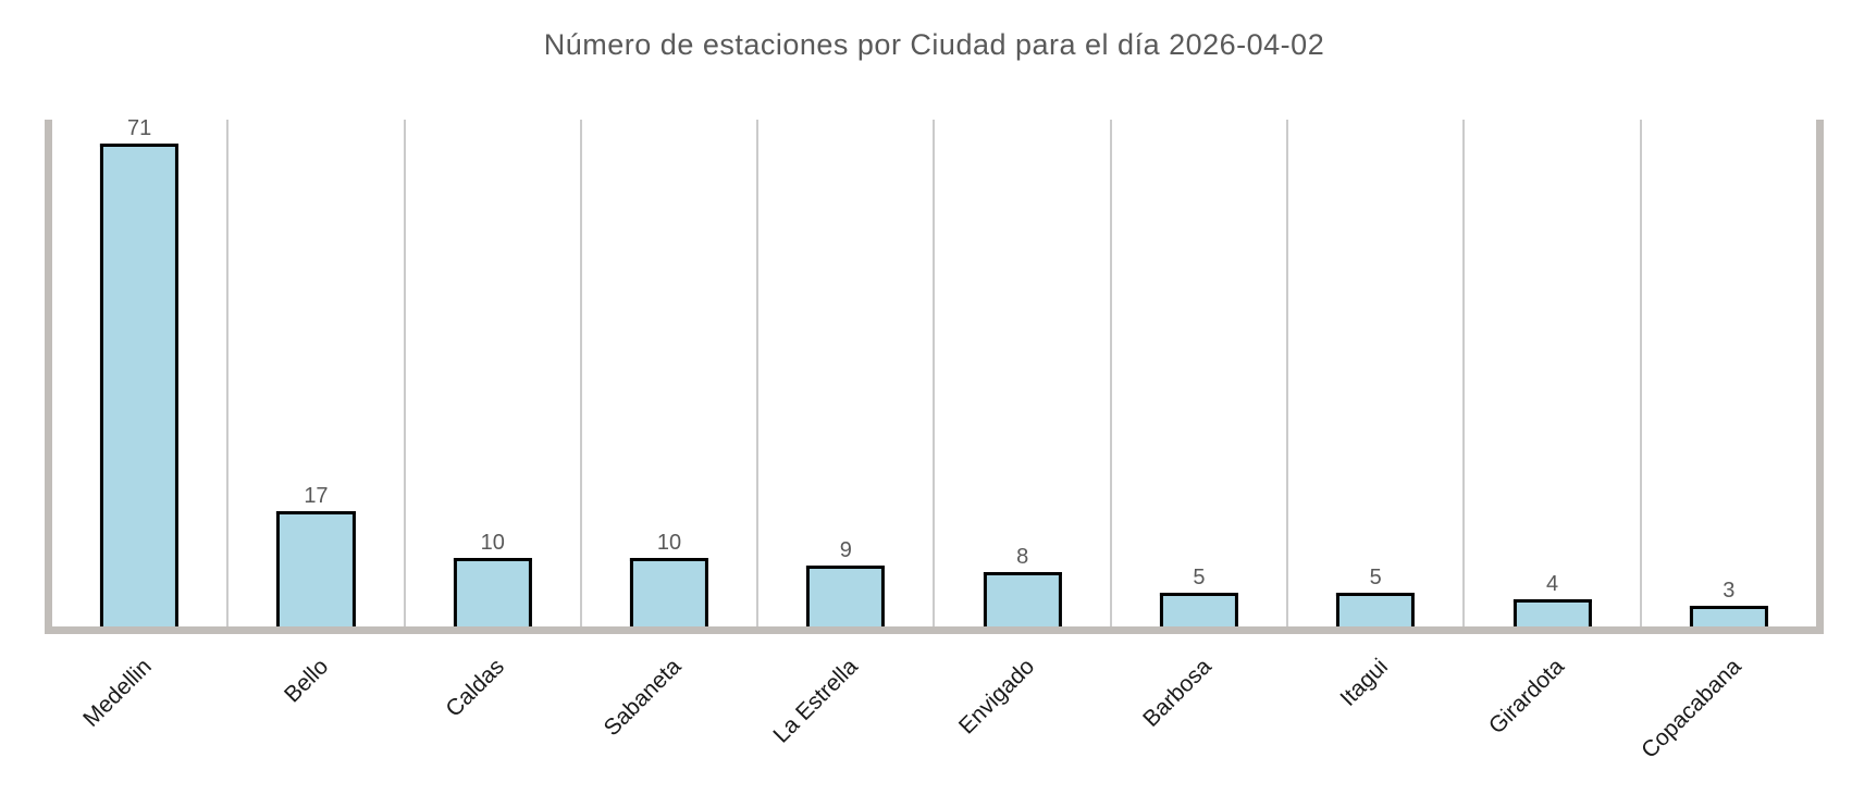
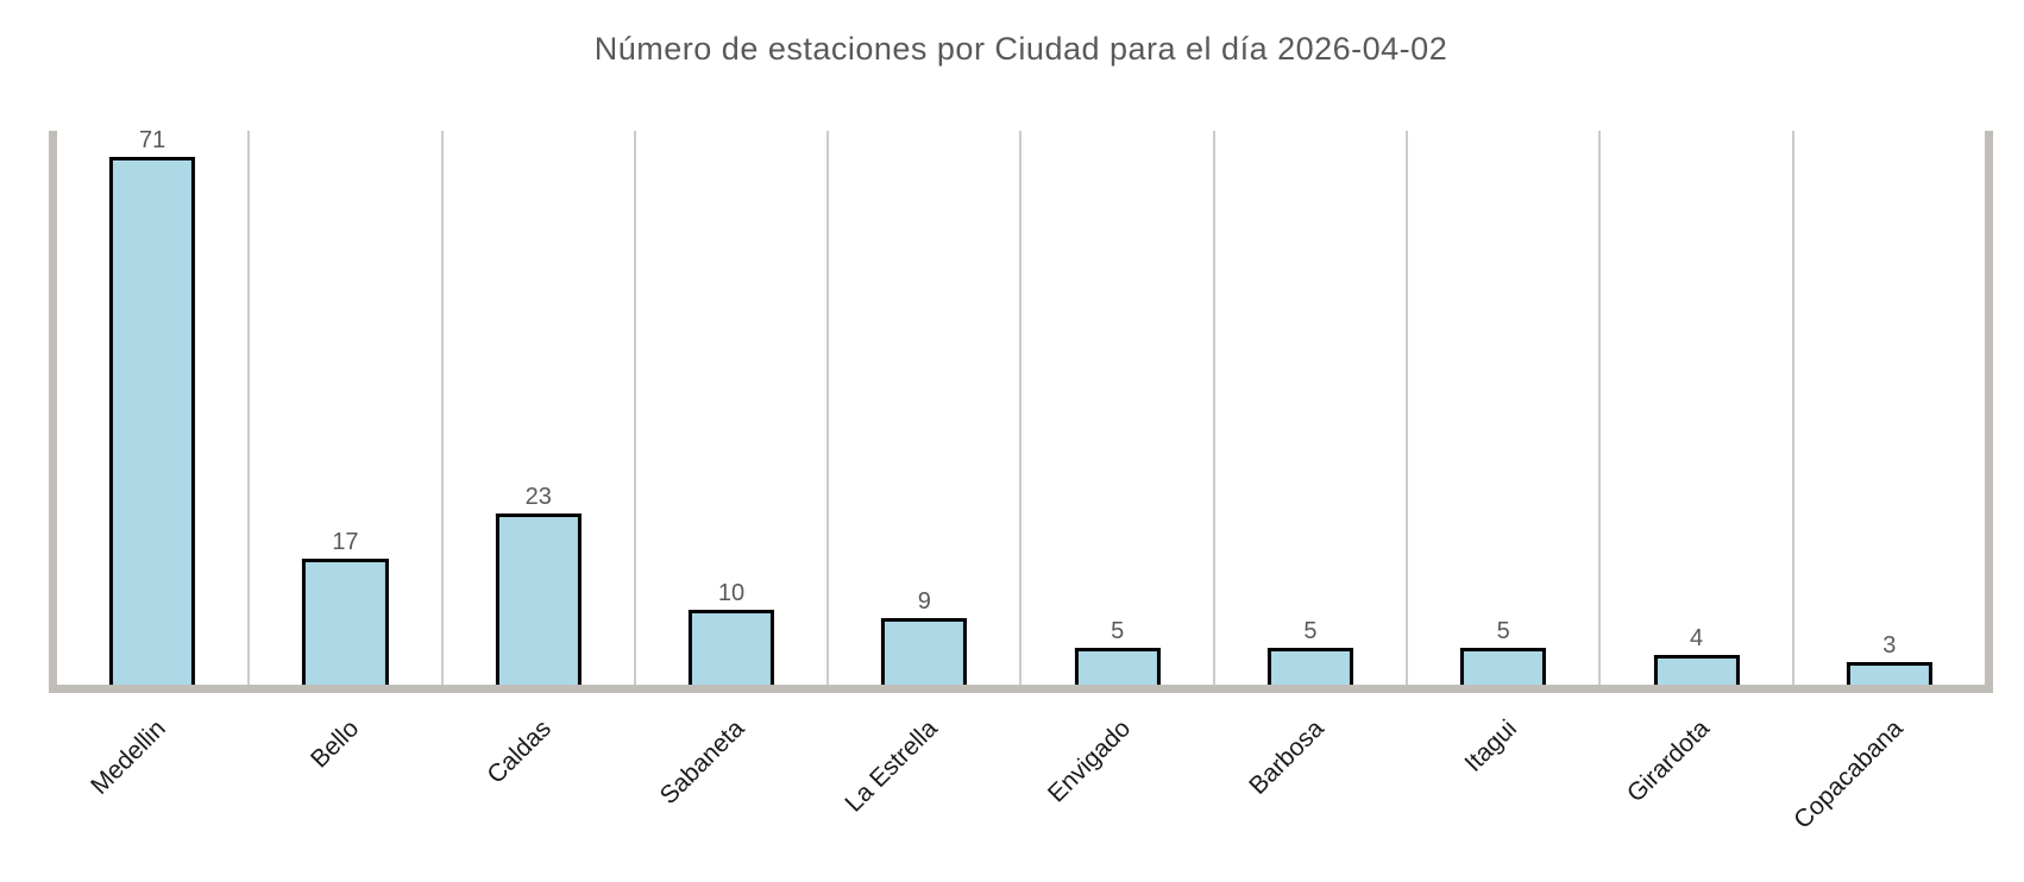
Caldas: 10 -> 23
Envigado: 8 -> 5
